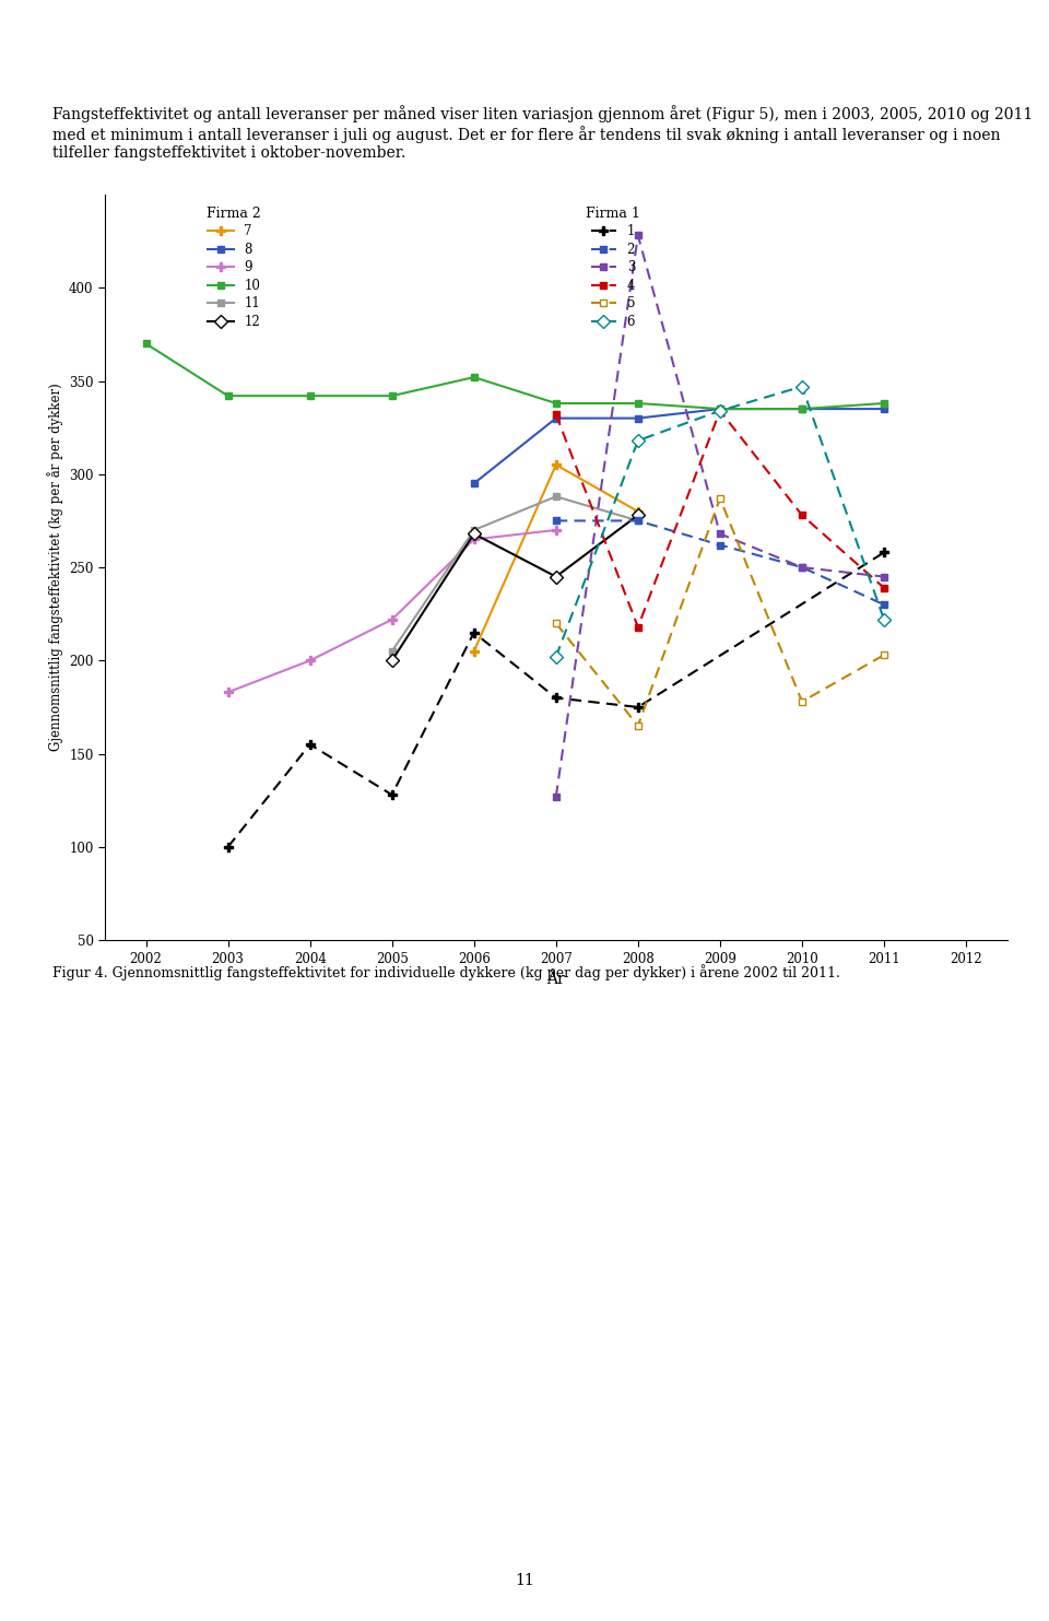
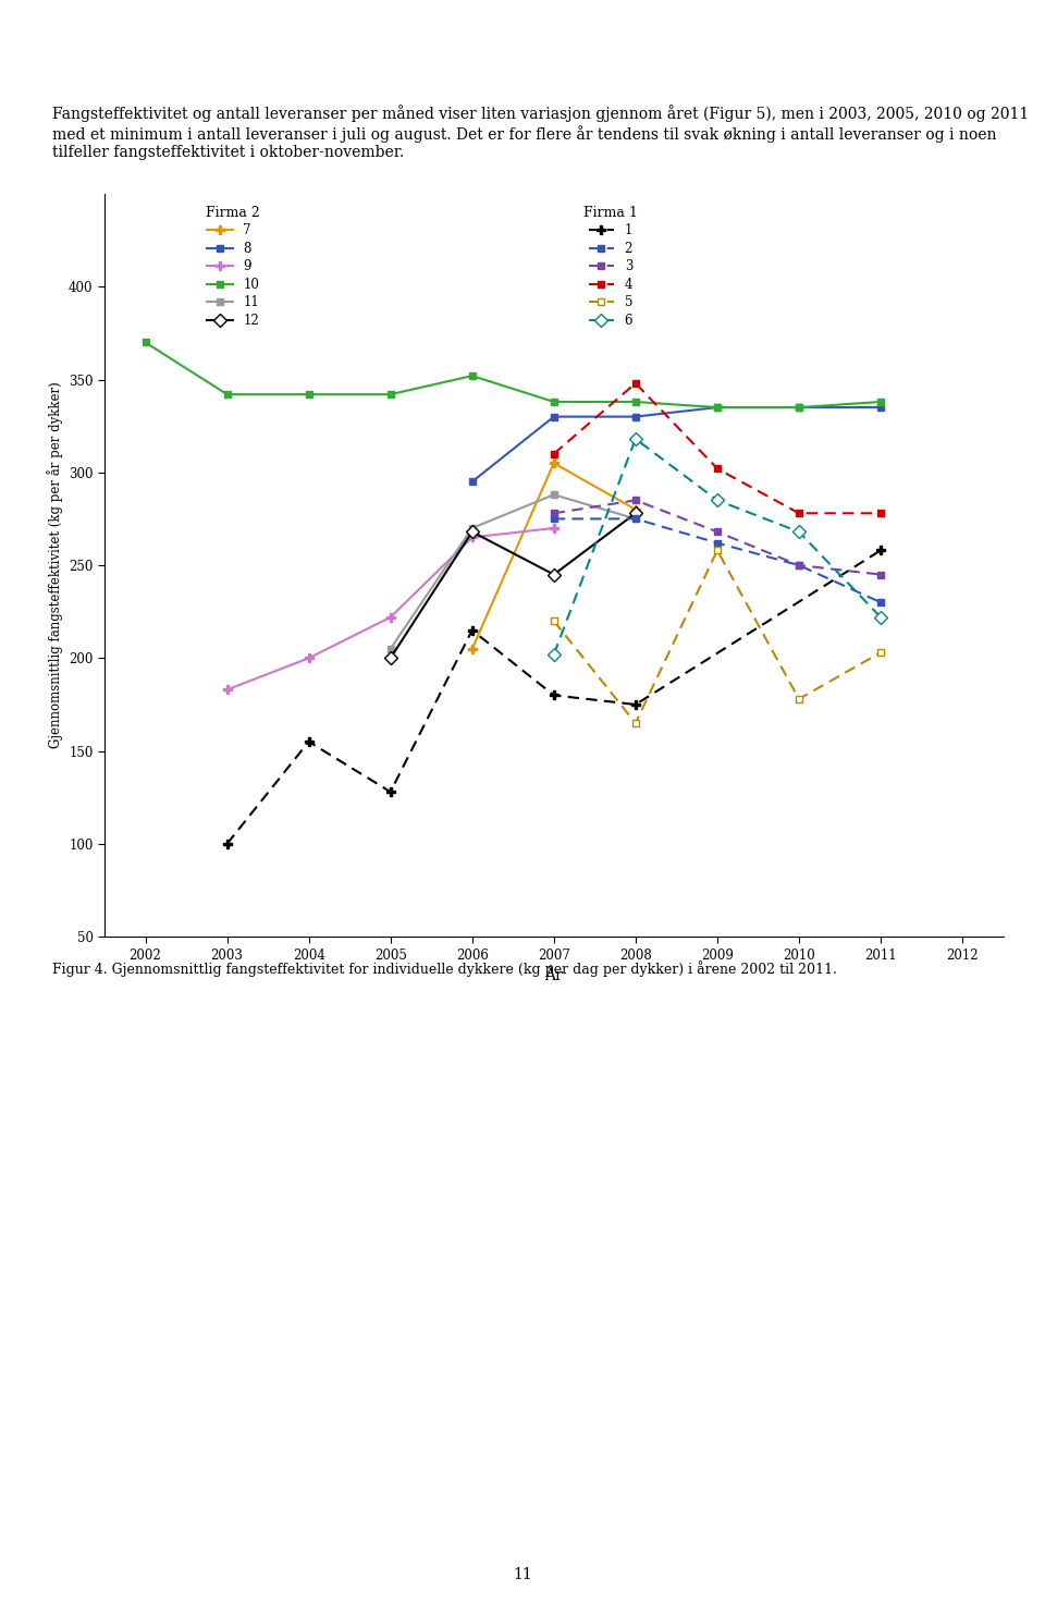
3/2007: 127 -> 278
4/2007: 332 -> 310
3/2008: 428 -> 285
4/2008: 218 -> 348
4/2009: 334 -> 302
5/2009: 287 -> 258
6/2009: 334 -> 285
6/2010: 347 -> 268
4/2011: 239 -> 278
